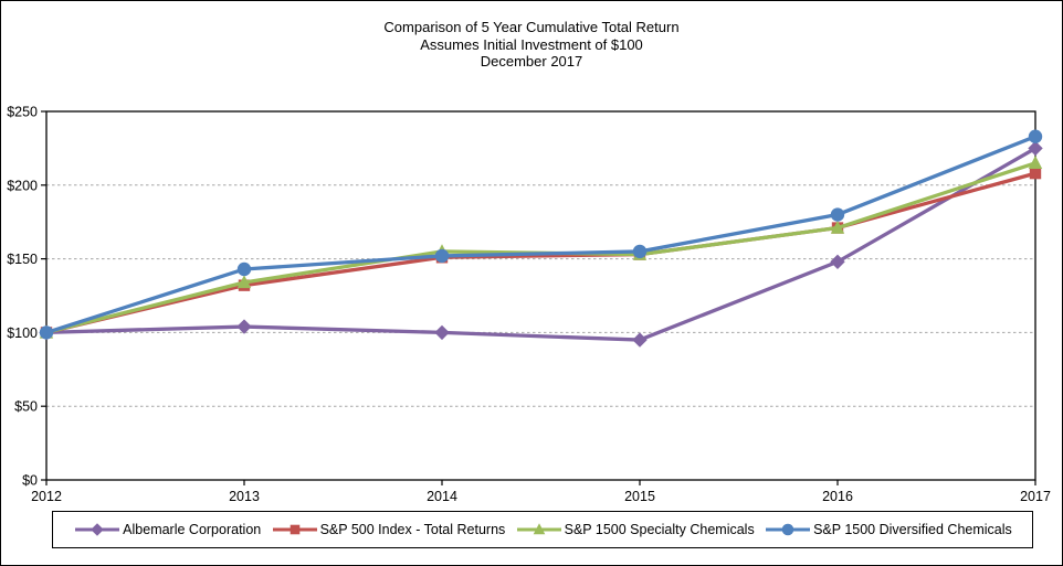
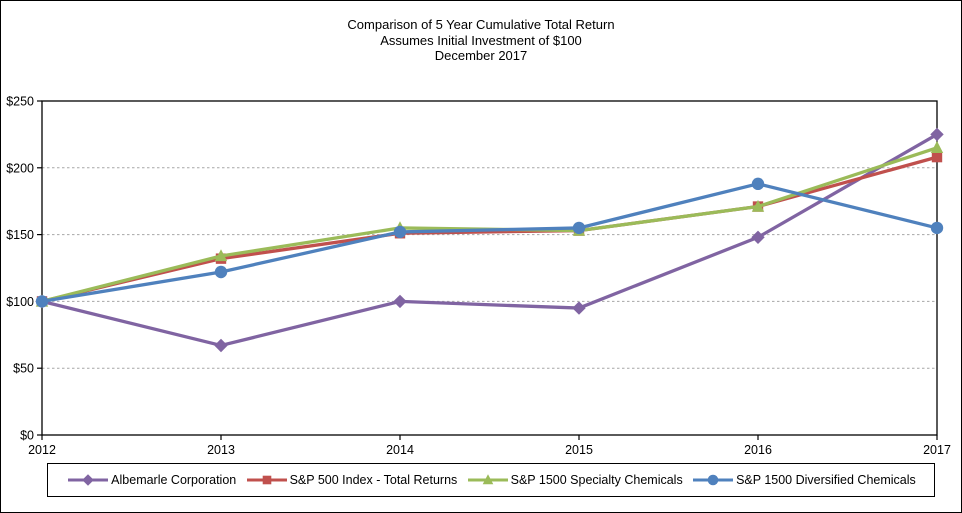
Albemarle Corporation/2013: $104 -> $67
S&P 1500 Diversified Chemicals/2013: $143 -> $122
S&P 1500 Diversified Chemicals/2016: $180 -> $188
S&P 1500 Diversified Chemicals/2017: $233 -> $155
